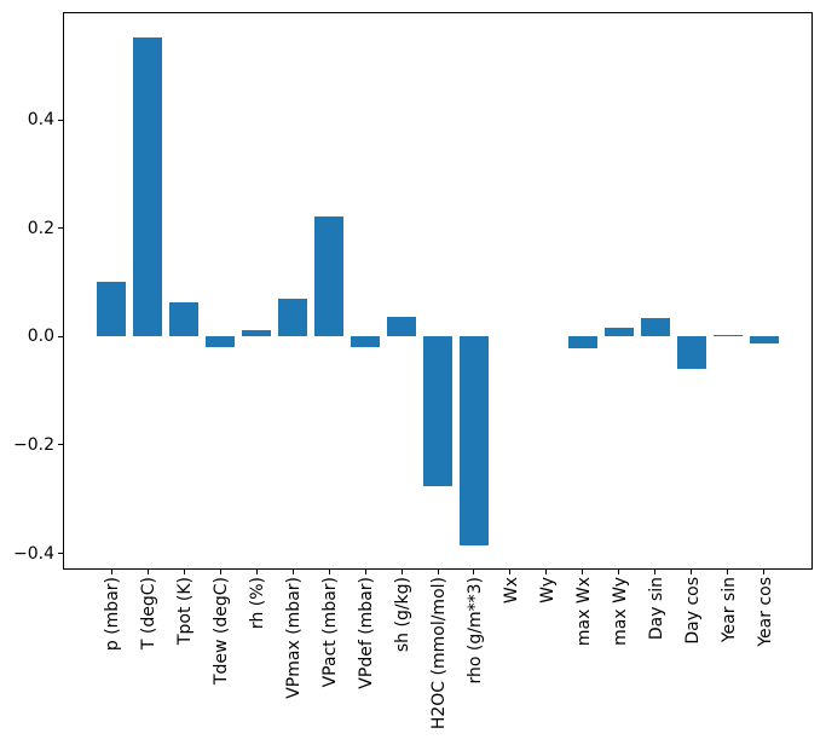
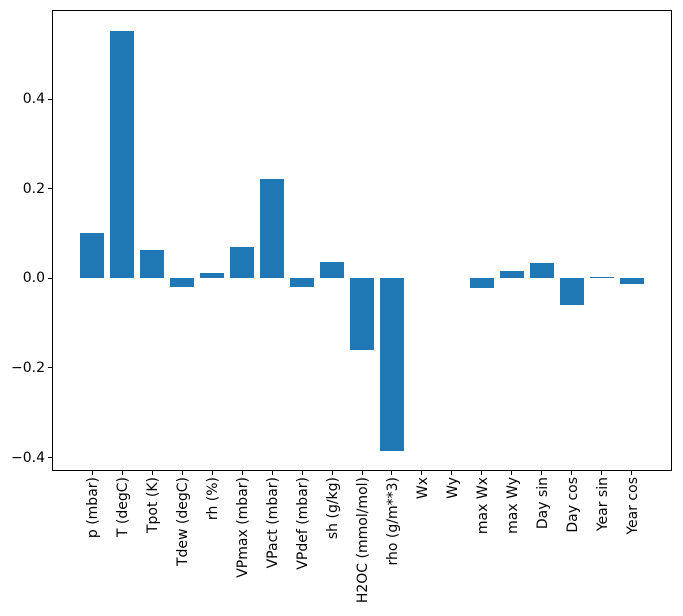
H2OC (mmol/mol): -0.28 -> -0.16
